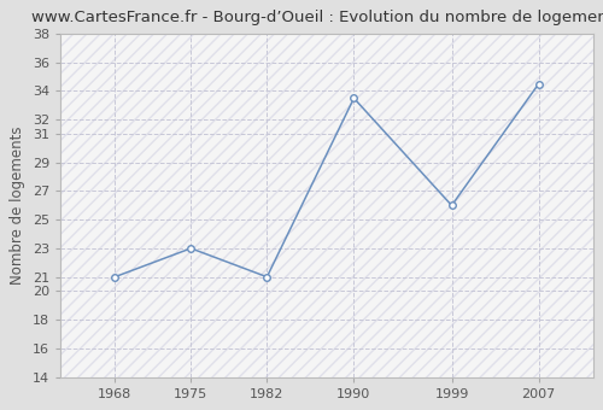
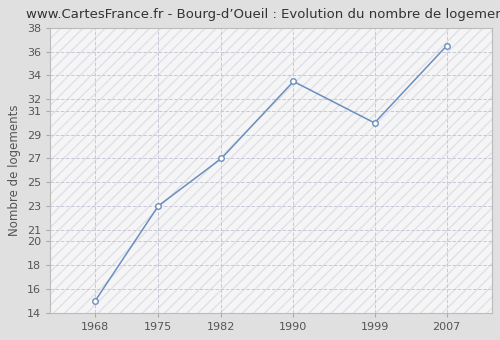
1968: 21.0 -> 15.0
1982: 21.0 -> 27.0
1999: 26.0 -> 30.0
2007: 34.5 -> 36.5
